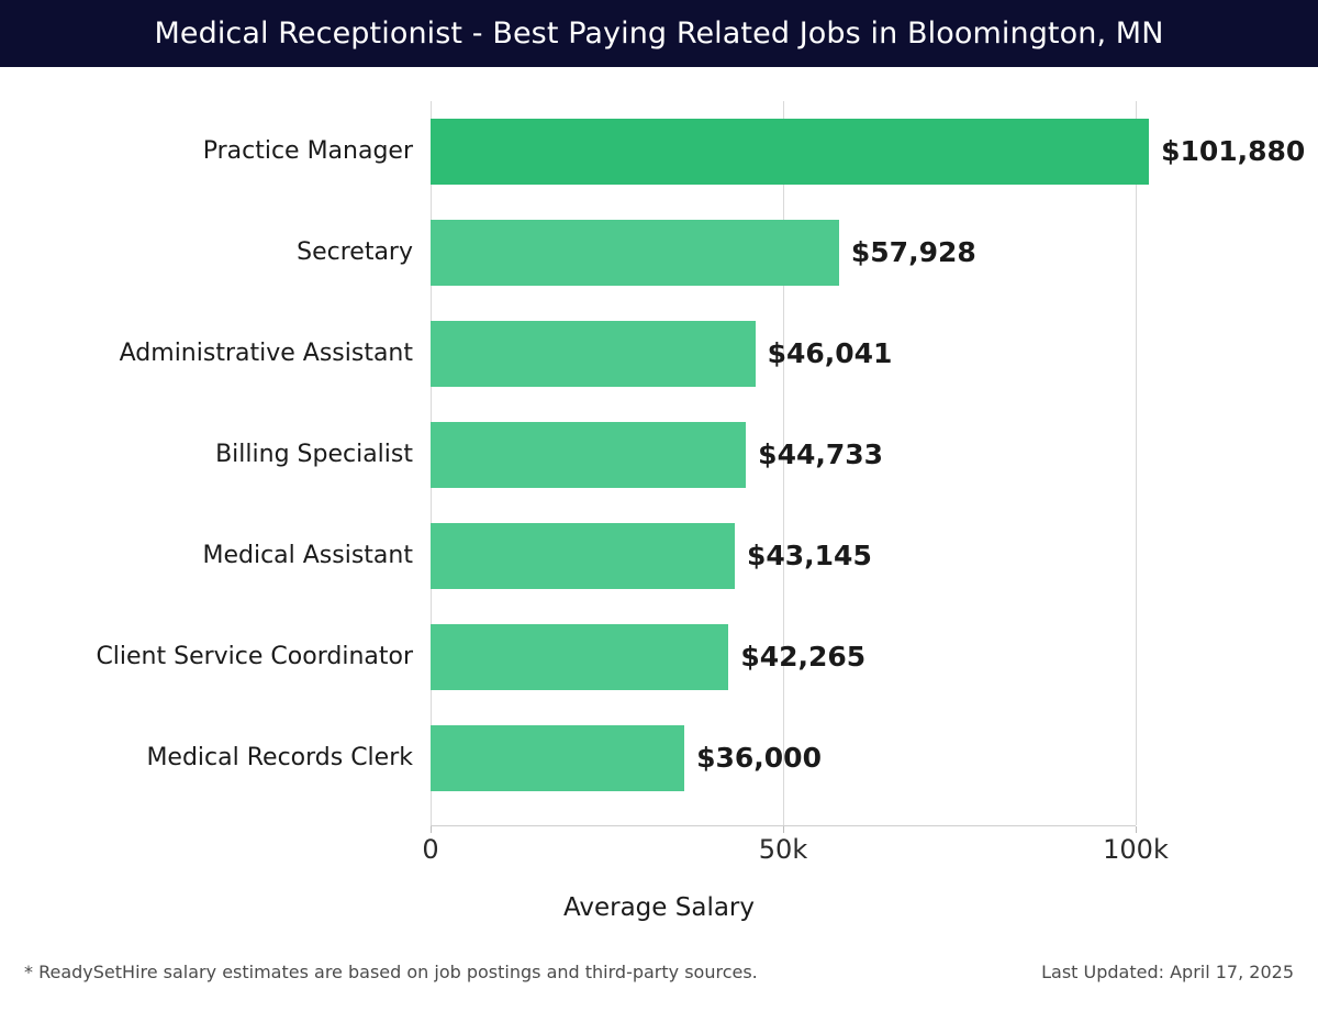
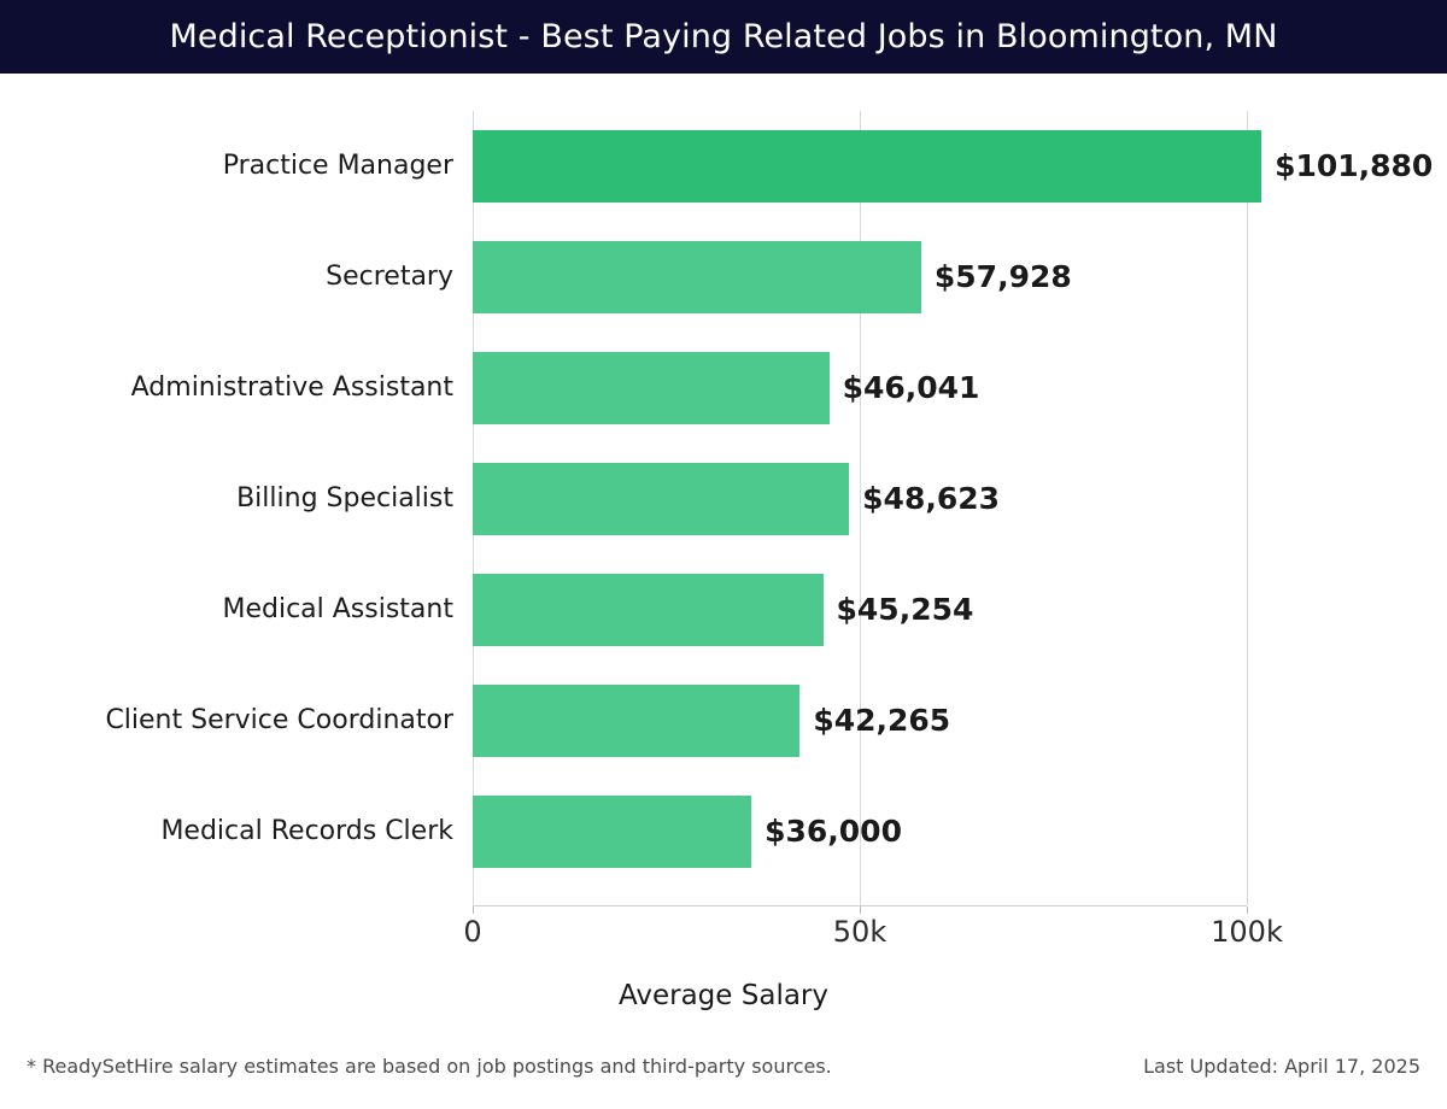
Billing Specialist: $44,733 -> $48,623
Medical Assistant: $43,145 -> $45,254
